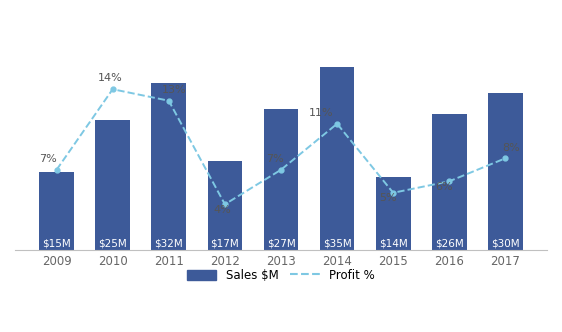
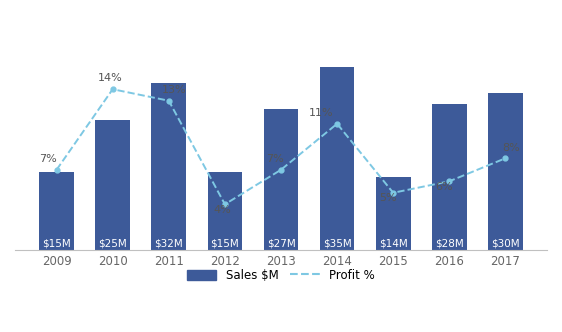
Sales $M/2012: $17M -> $15M
Sales $M/2016: $26M -> $28M
